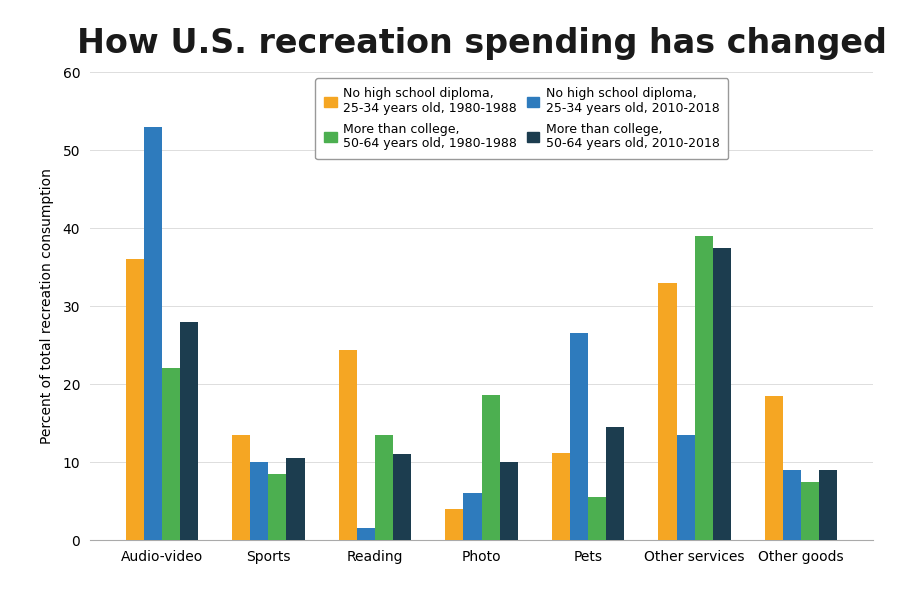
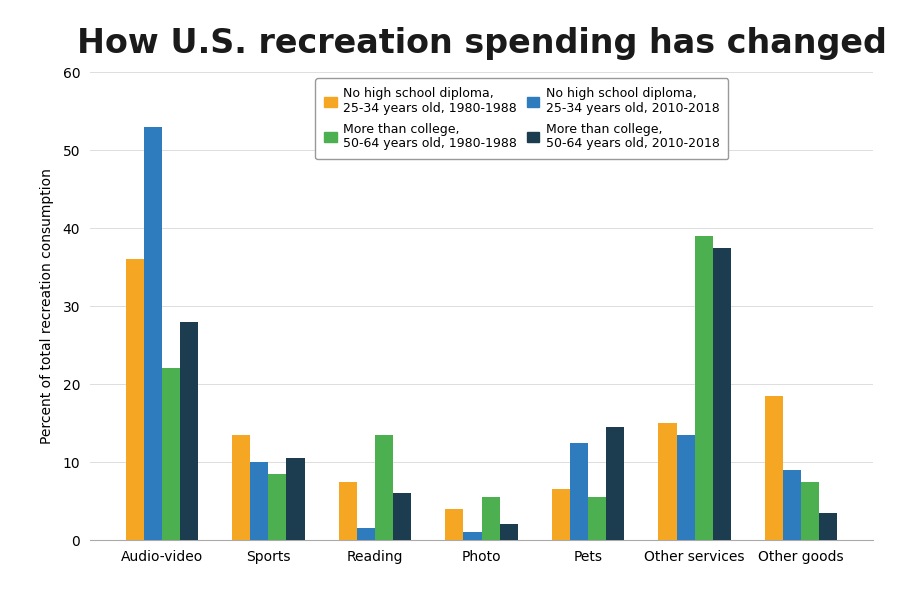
No high school diploma, 25-34 years old, 1980-1988/Reading: 24.4 -> 7.5
More than college, 50-64 years old, 2010-2018/Reading: 11.0 -> 6.0
No high school diploma, 25-34 years old, 2010-2018/Photo: 6.0 -> 1.0
More than college, 50-64 years old, 1980-1988/Photo: 18.6 -> 5.5
More than college, 50-64 years old, 2010-2018/Photo: 10.0 -> 2.0
No high school diploma, 25-34 years old, 1980-1988/Pets: 11.2 -> 6.5
No high school diploma, 25-34 years old, 2010-2018/Pets: 26.6 -> 12.5
No high school diploma, 25-34 years old, 1980-1988/Other services: 33.0 -> 15.0
More than college, 50-64 years old, 2010-2018/Other goods: 9.0 -> 3.5
